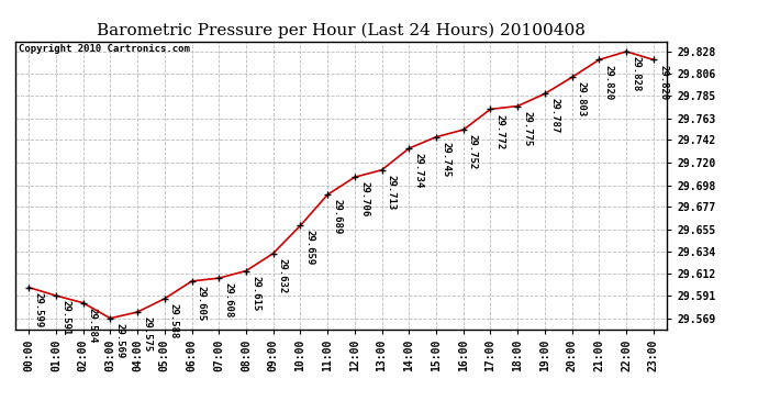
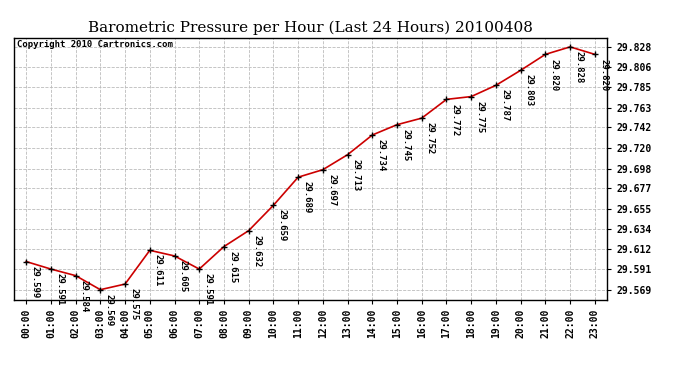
05:00: 29.588 -> 29.611
07:00: 29.608 -> 29.591
12:00: 29.706 -> 29.697
